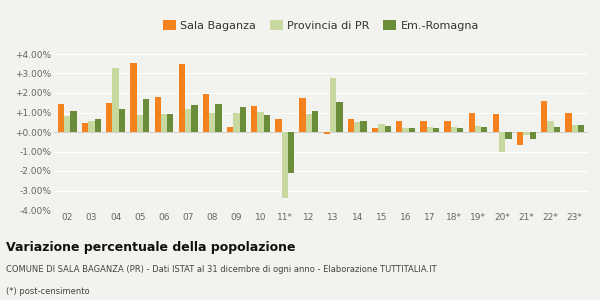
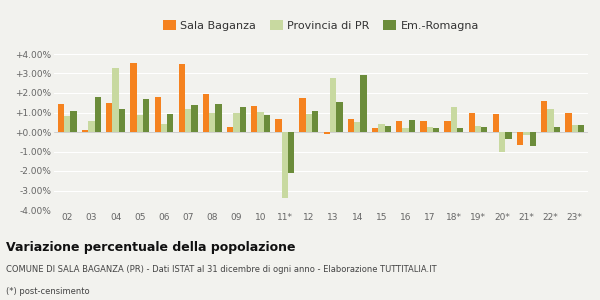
Sala Baganza/03: 0.5% -> 0.1%
Em.-Romagna/03: 0.7% -> 1.8%
Provincia di PR/06: 0.9% -> 0.4%
Em.-Romagna/14: 0.6% -> 2.9%
Em.-Romagna/16: 0.2% -> 0.6%
Provincia di PR/18*: 0.2% -> 1.3%
Em.-Romagna/21*: -0.3% -> -0.7%
Provincia di PR/22*: 0.6% -> 1.2%
